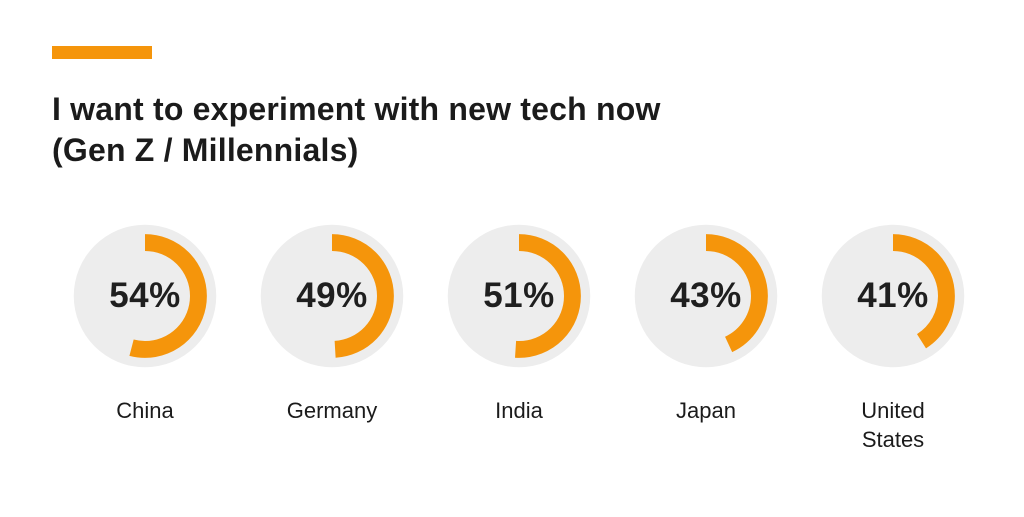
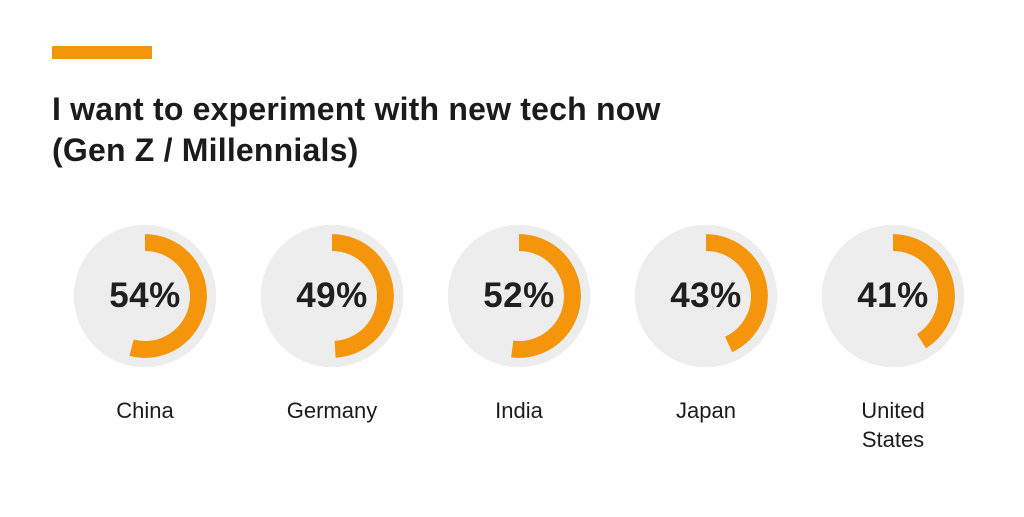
India: 51% -> 52%
